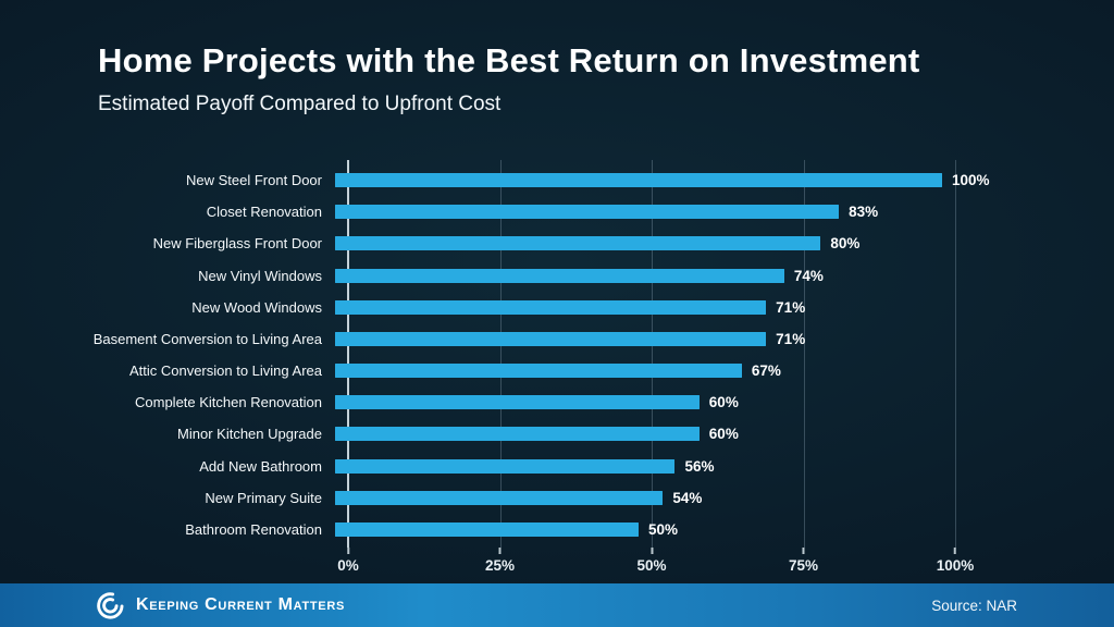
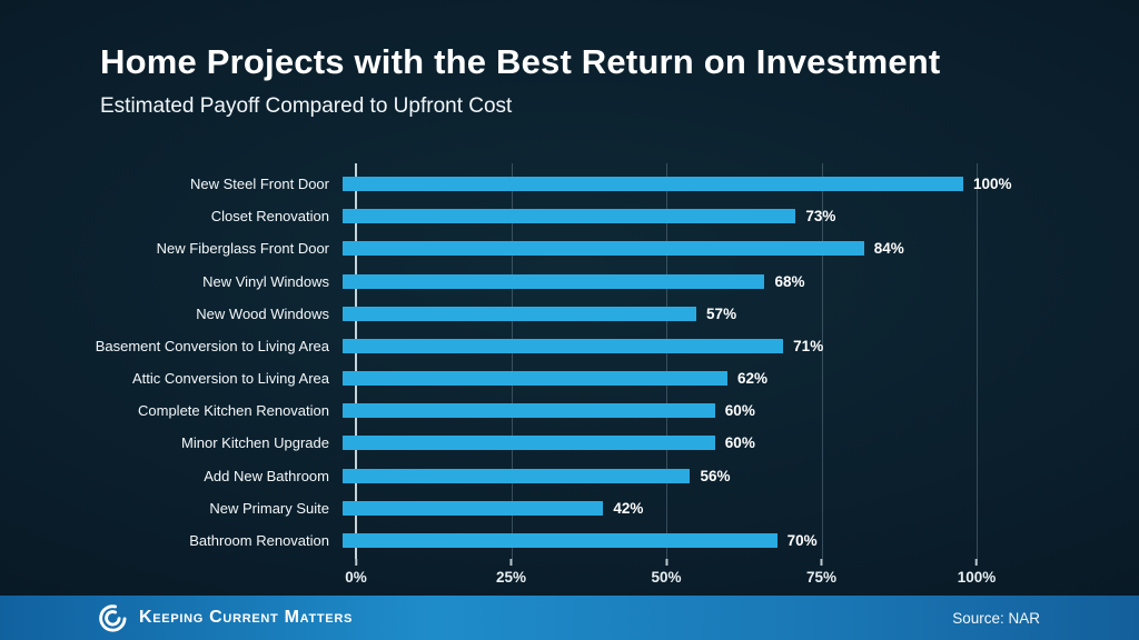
Closet Renovation: 83% -> 73%
New Fiberglass Front Door: 80% -> 84%
New Vinyl Windows: 74% -> 68%
New Wood Windows: 71% -> 57%
Attic Conversion to Living Area: 67% -> 62%
New Primary Suite: 54% -> 42%
Bathroom Renovation: 50% -> 70%
